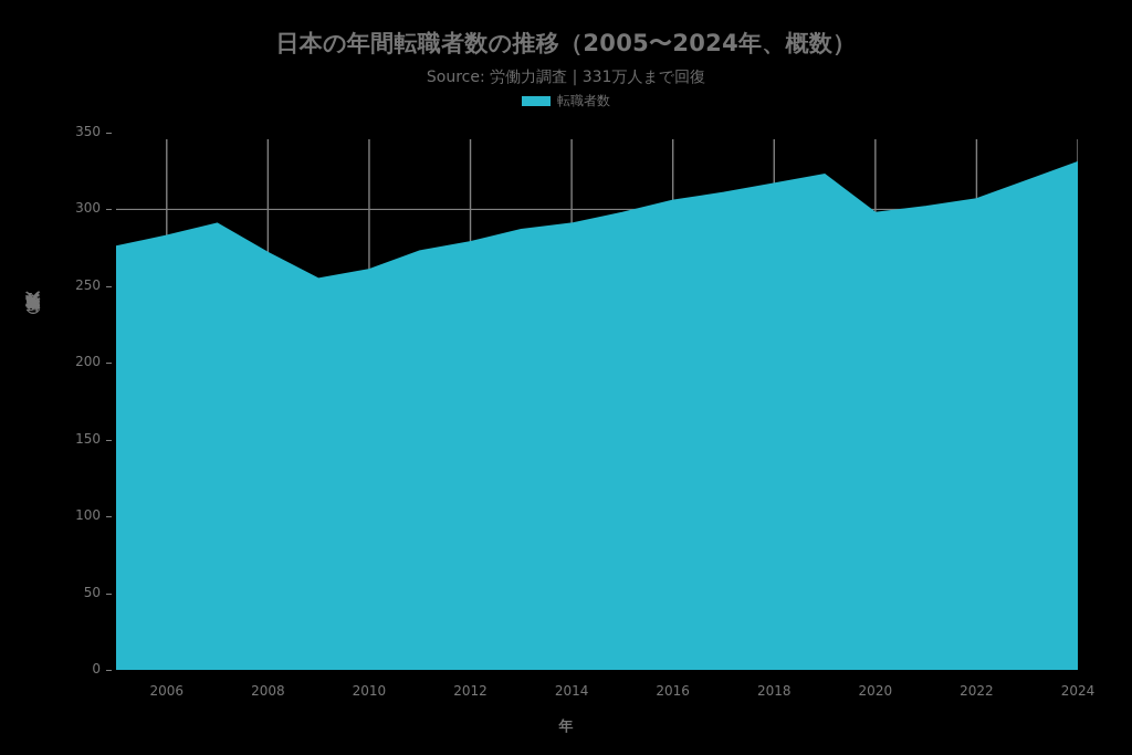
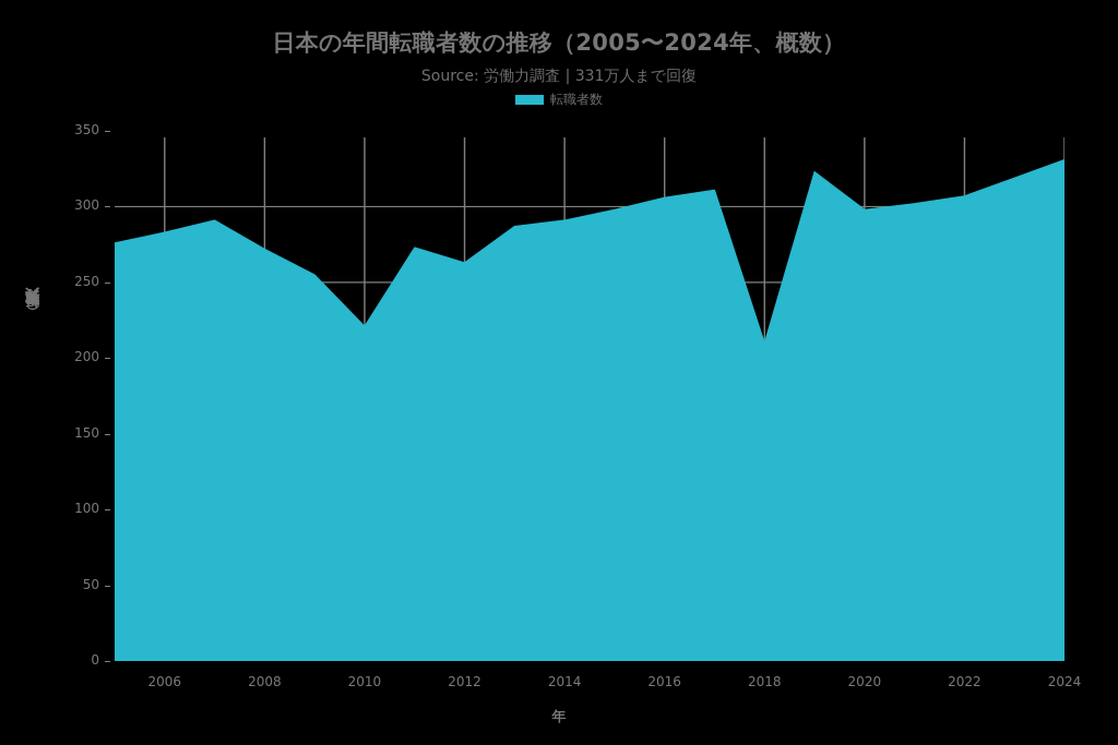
2010: 261 -> 221
2012: 279 -> 263
2018: 317 -> 210
